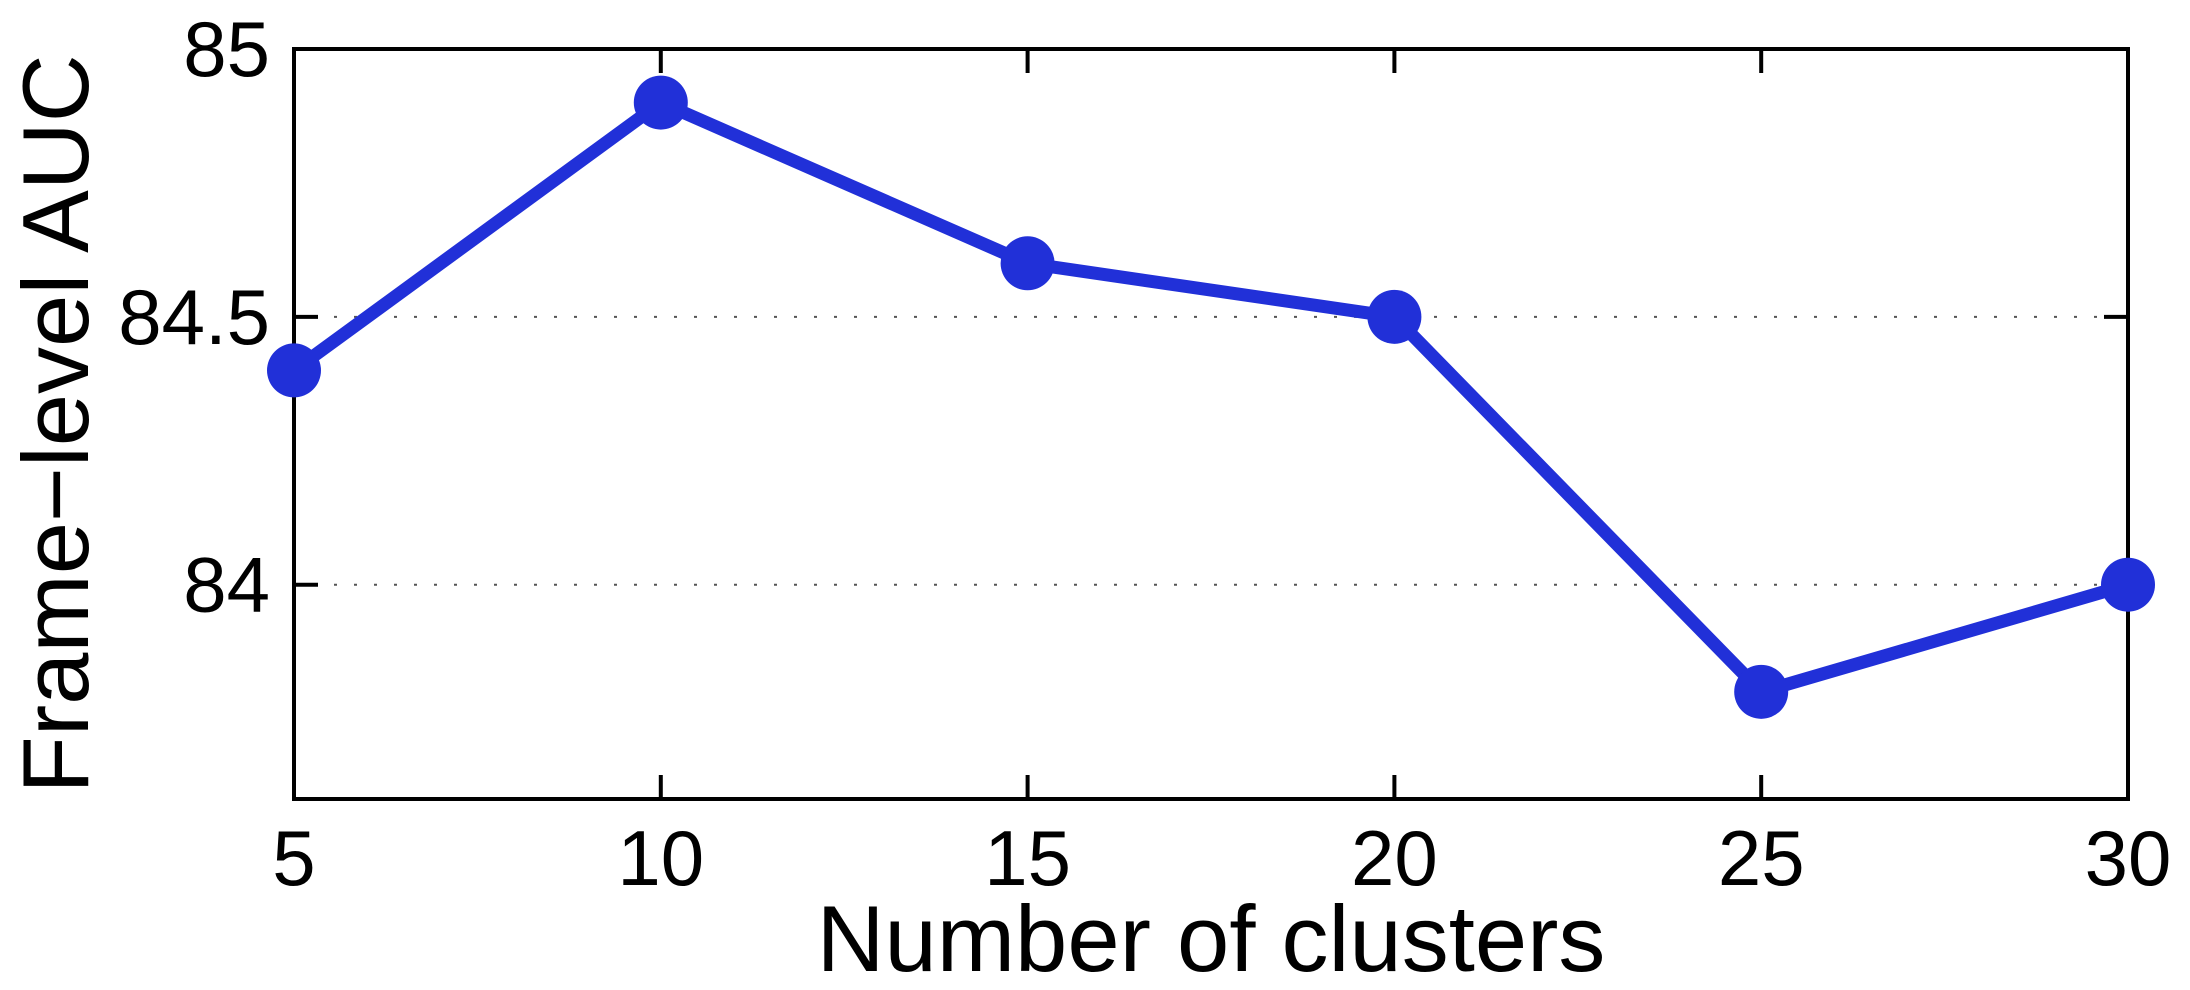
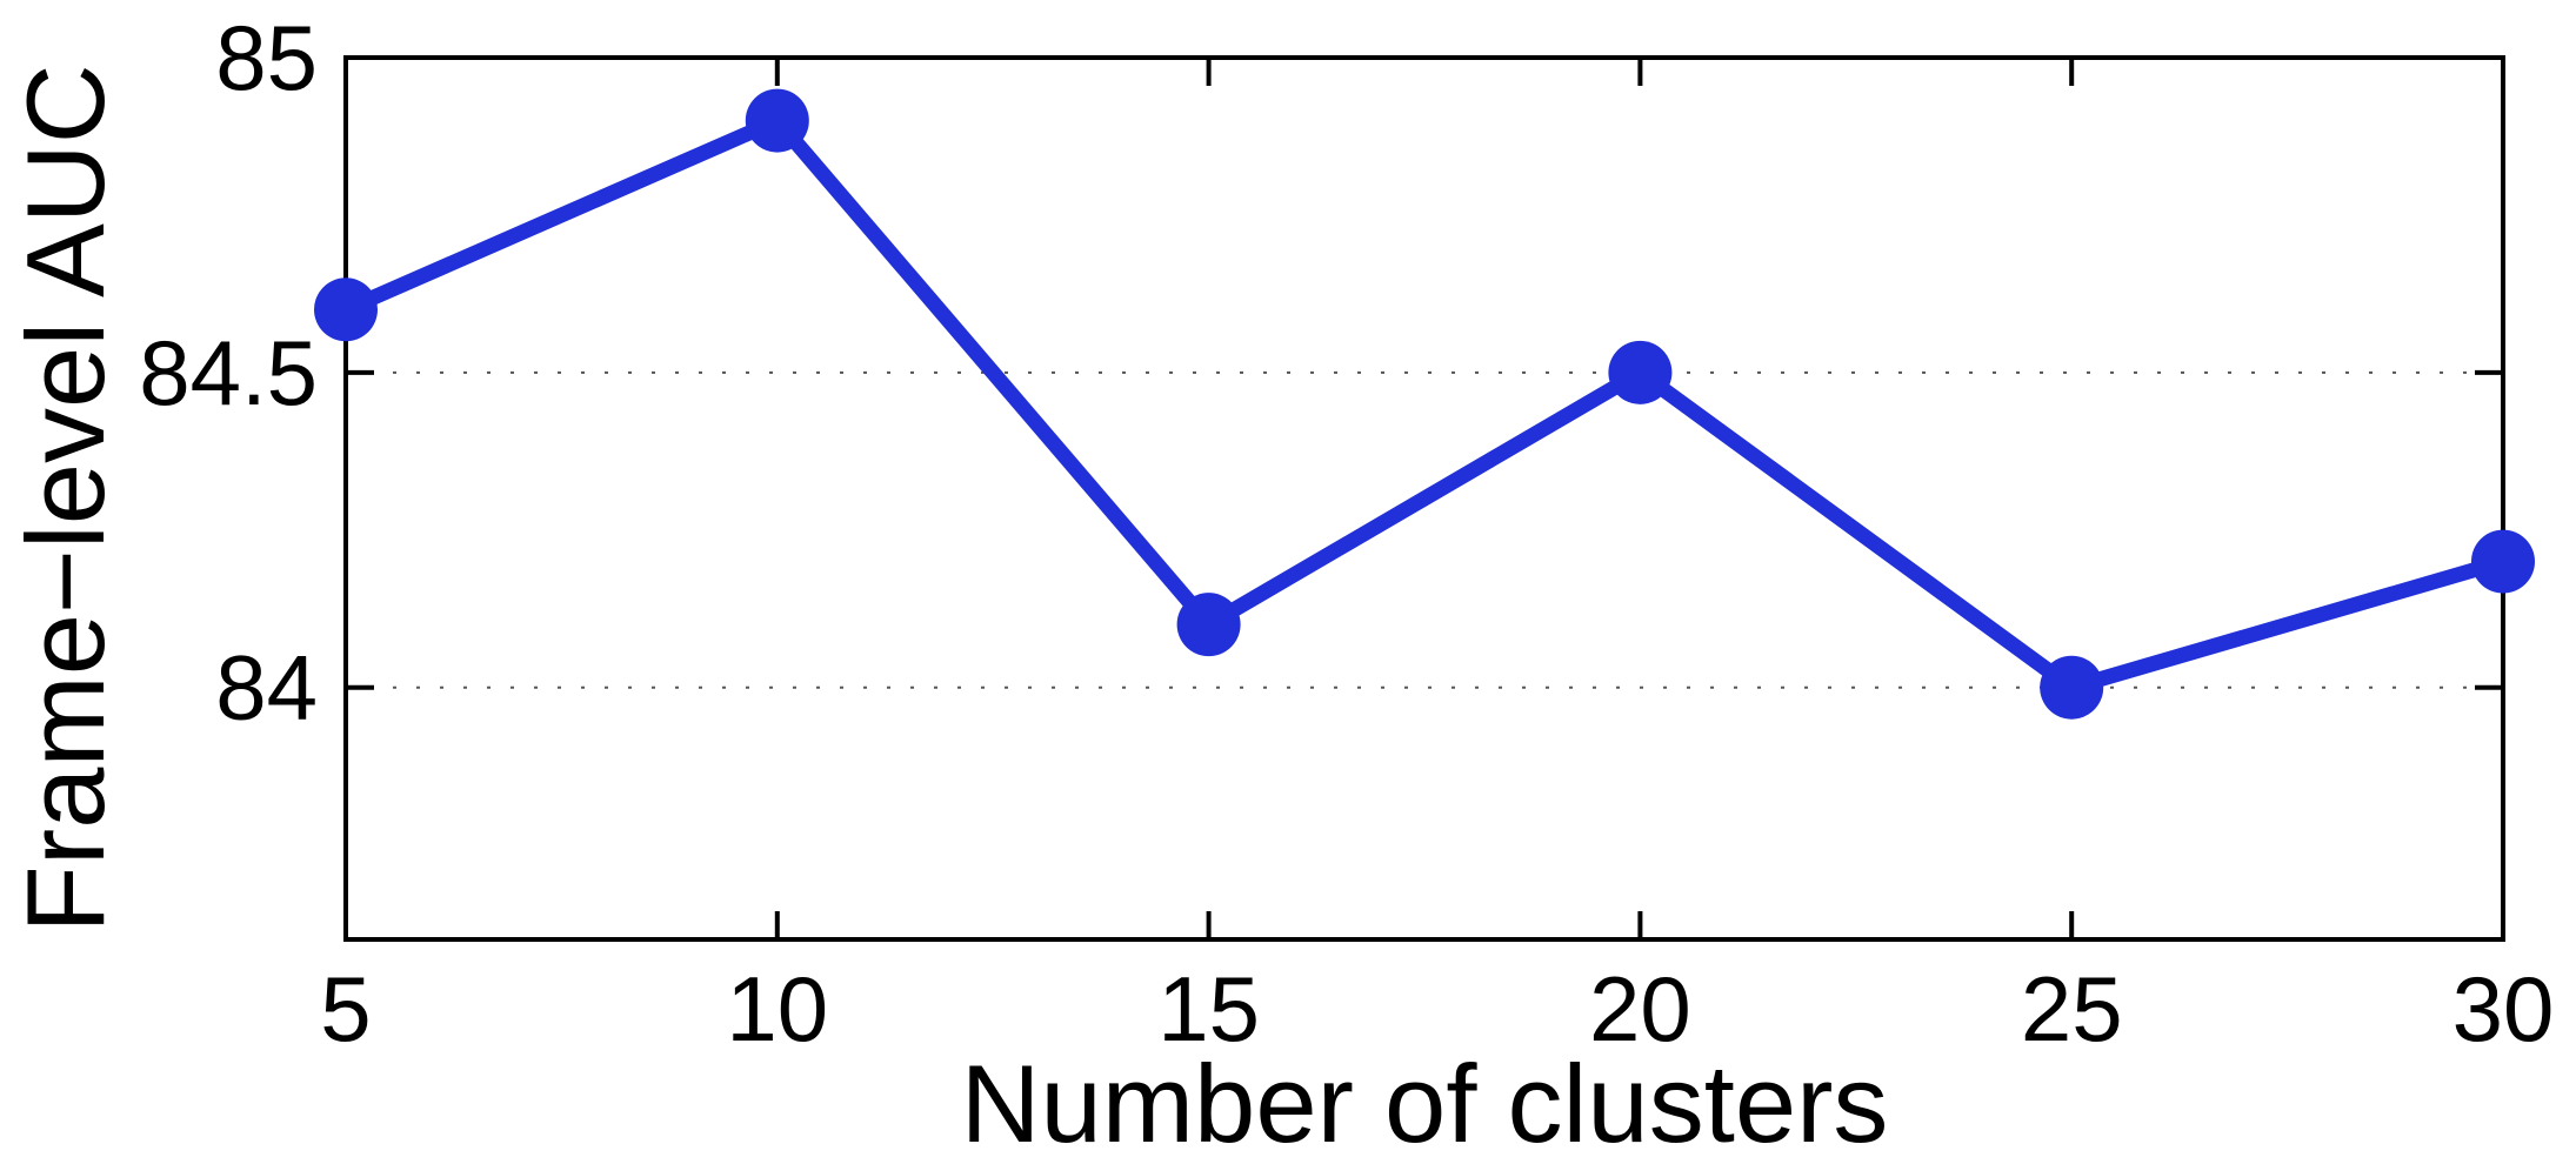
5: 84.4 -> 84.6
15: 84.6 -> 84.1
25: 83.8 -> 84.0
30: 84.0 -> 84.2
